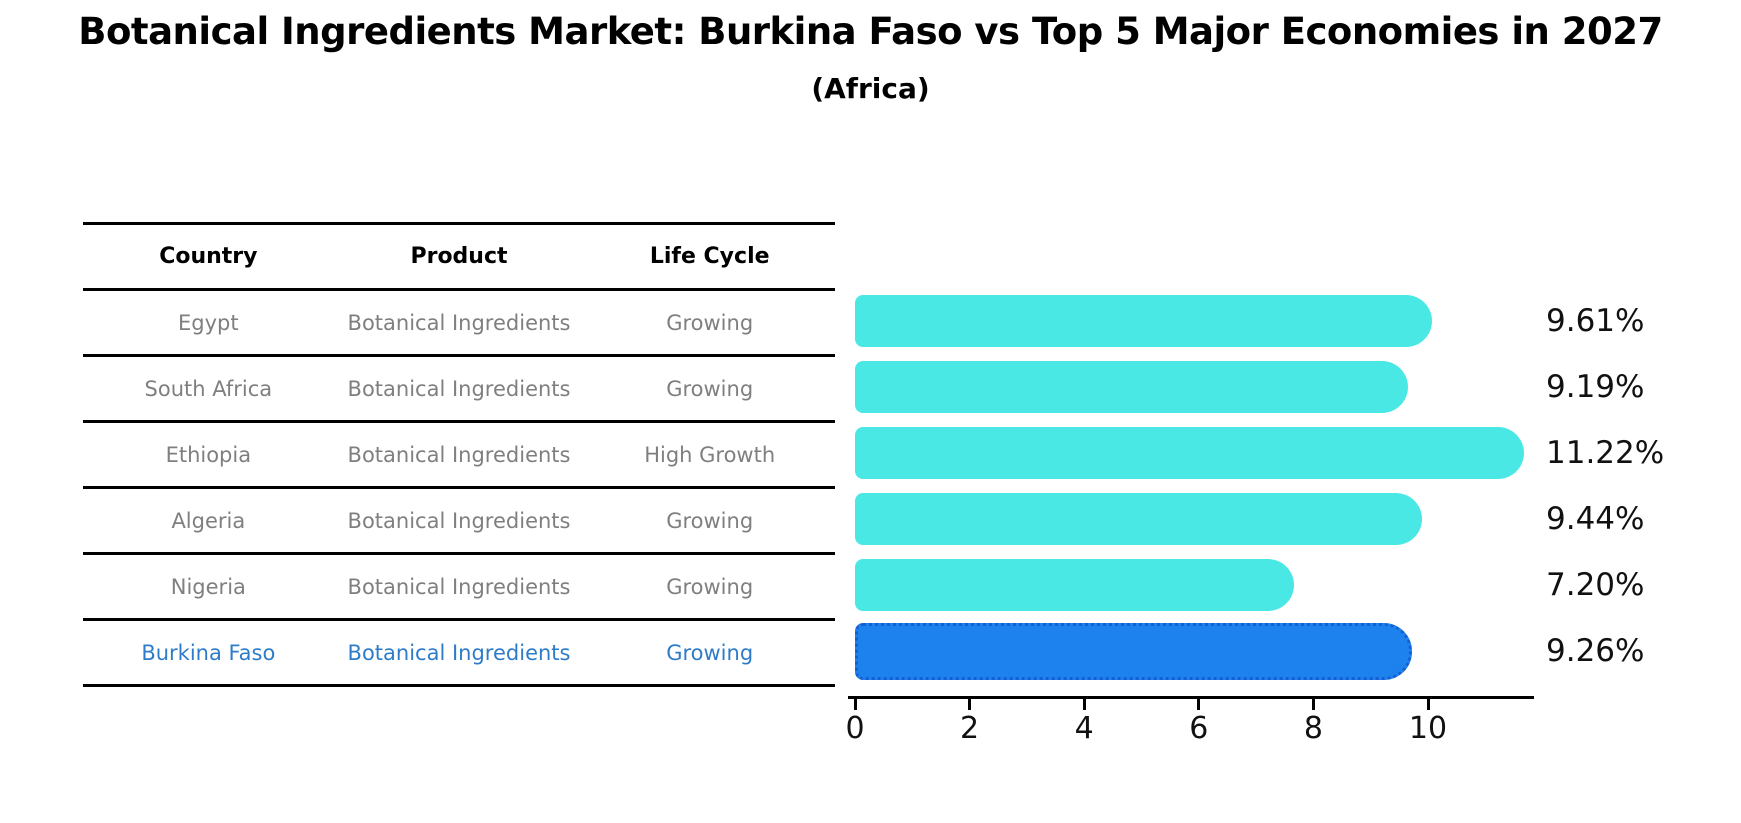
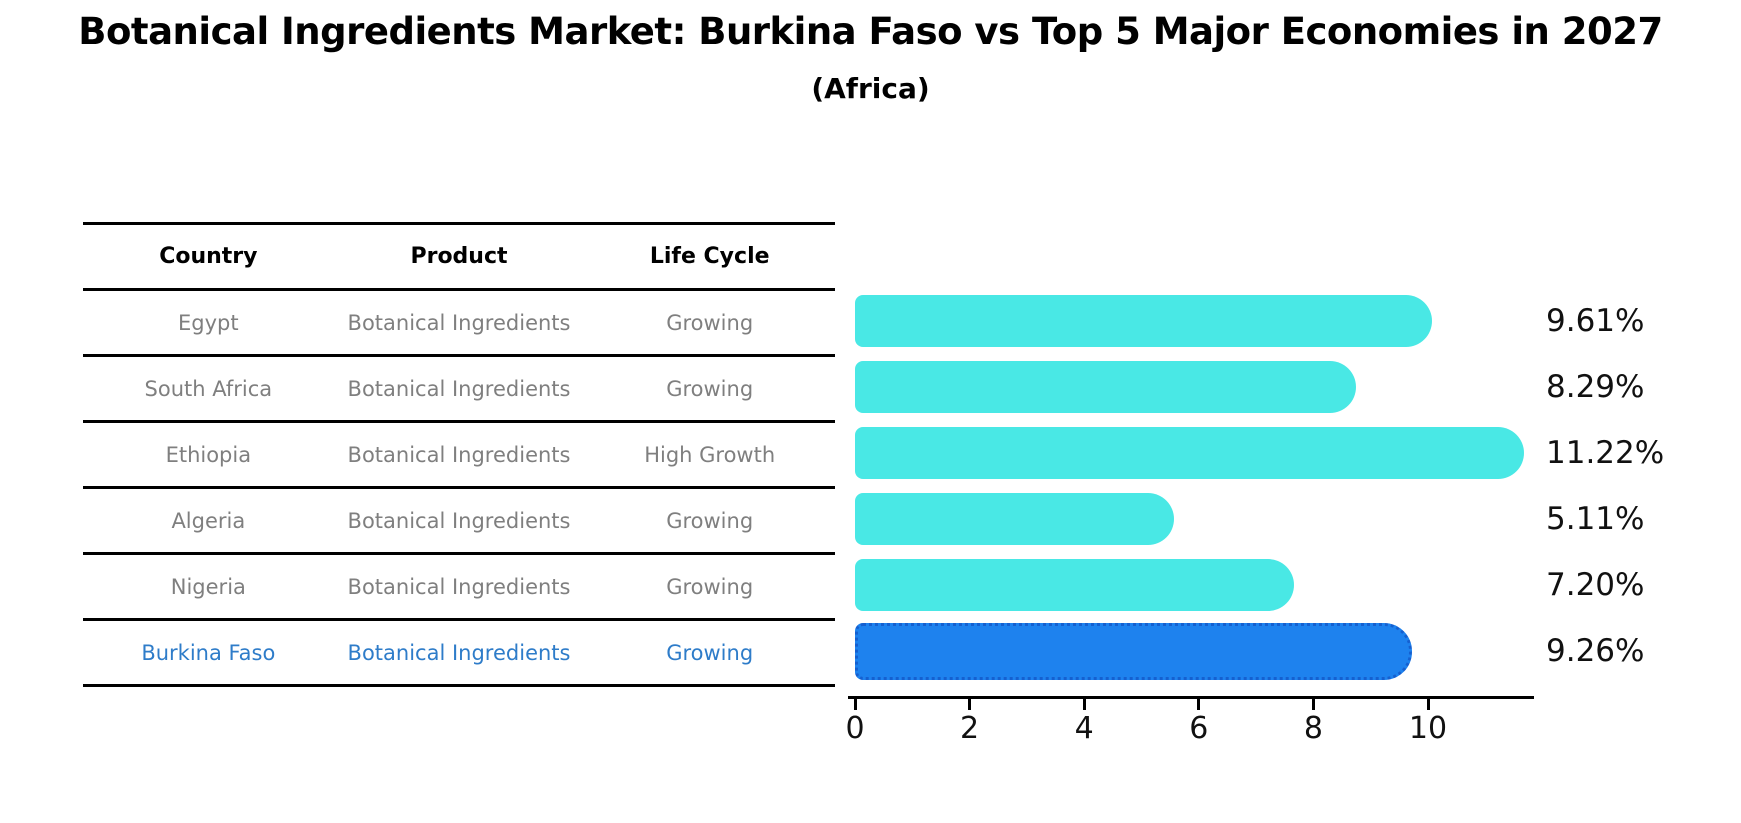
South Africa: 9.19% -> 8.29%
Algeria: 9.44% -> 5.11%
